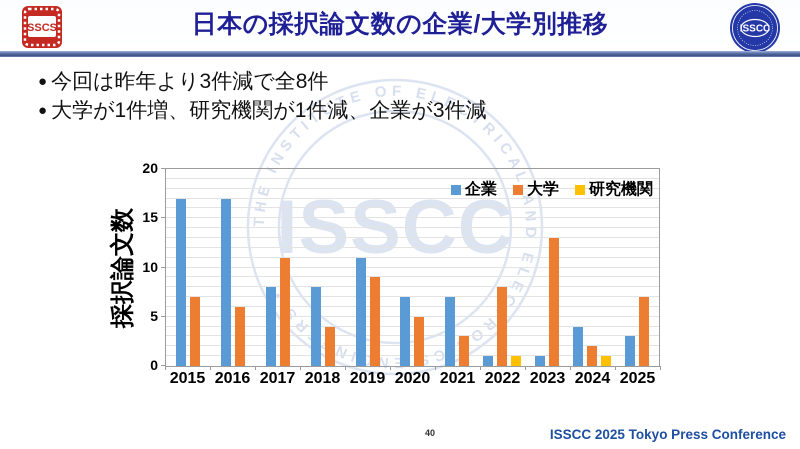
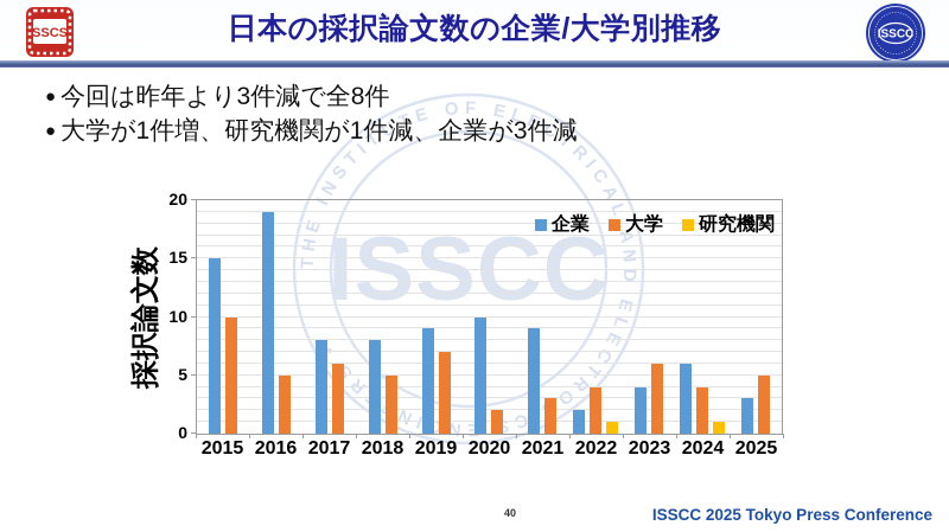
企業/2015: 17 -> 15
大学/2015: 7 -> 10
企業/2016: 17 -> 19
大学/2016: 6 -> 5
大学/2017: 11 -> 6
大学/2018: 4 -> 5
企業/2019: 11 -> 9
大学/2019: 9 -> 7
企業/2020: 7 -> 10
大学/2020: 5 -> 2
企業/2021: 7 -> 9
企業/2022: 1 -> 2
大学/2022: 8 -> 4
企業/2023: 1 -> 4
大学/2023: 13 -> 6
企業/2024: 4 -> 6
大学/2024: 2 -> 4
大学/2025: 7 -> 5
